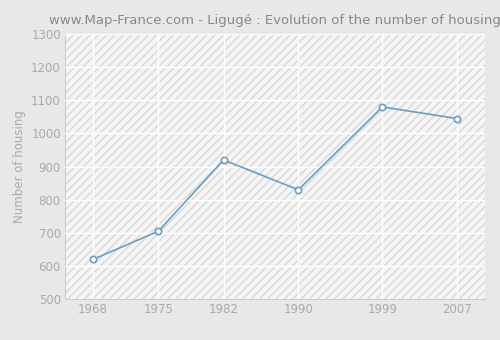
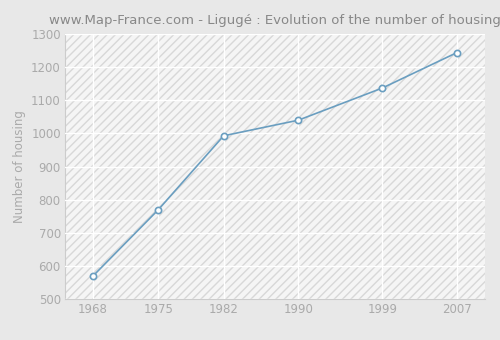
1968: 620 -> 570
1975: 705 -> 770
1982: 920 -> 993
1990: 830 -> 1040
1999: 1080 -> 1137
2007: 1045 -> 1244
